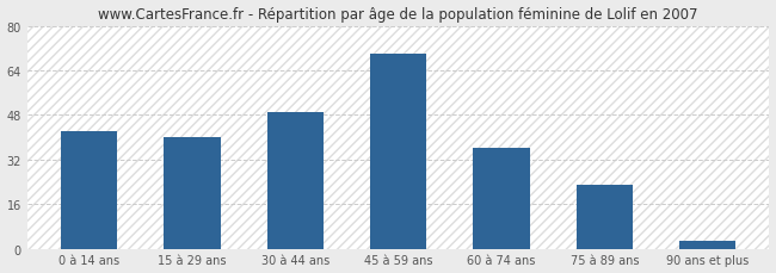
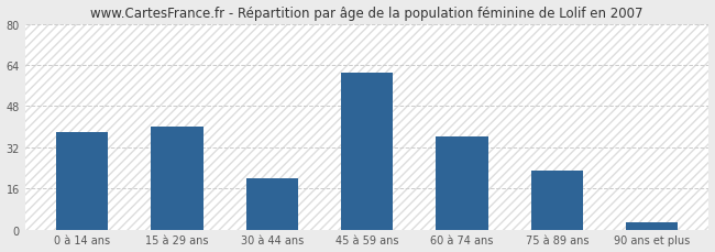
0 à 14 ans: 42 -> 38
30 à 44 ans: 49 -> 20
45 à 59 ans: 70 -> 61
